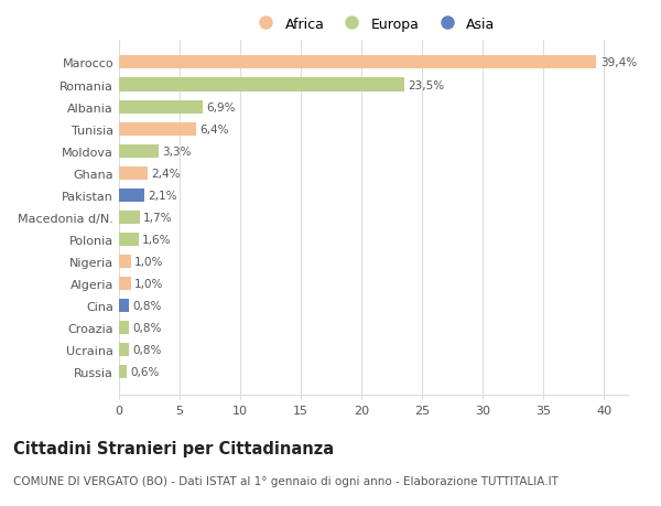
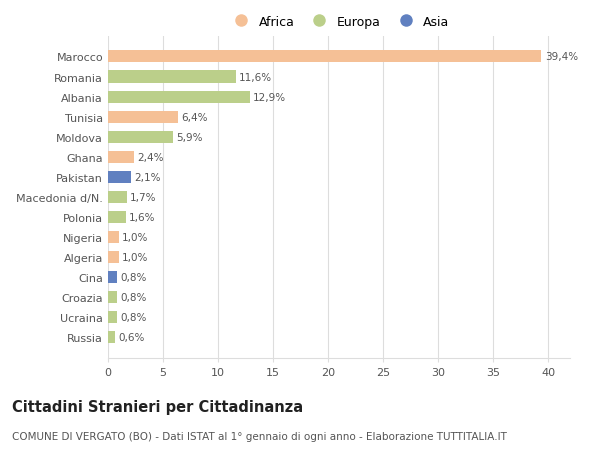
Romania: 23,5% -> 11,6%
Albania: 6,9% -> 12,9%
Moldova: 3,3% -> 5,9%
